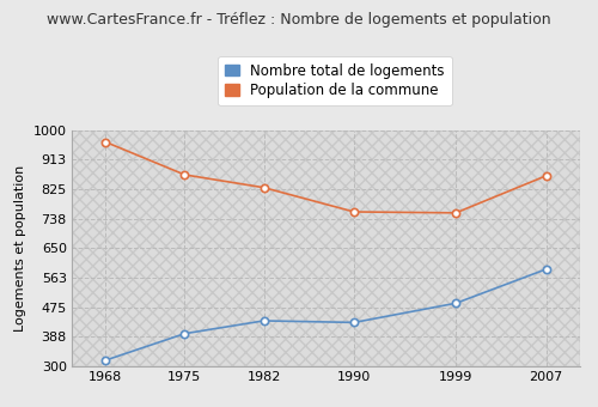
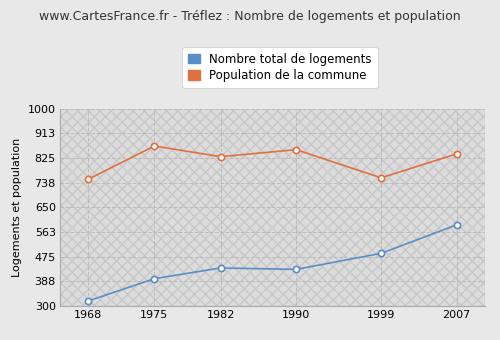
Population de la commune/1968: 965 -> 750
Population de la commune/1990: 758 -> 855
Population de la commune/2007: 865 -> 840
